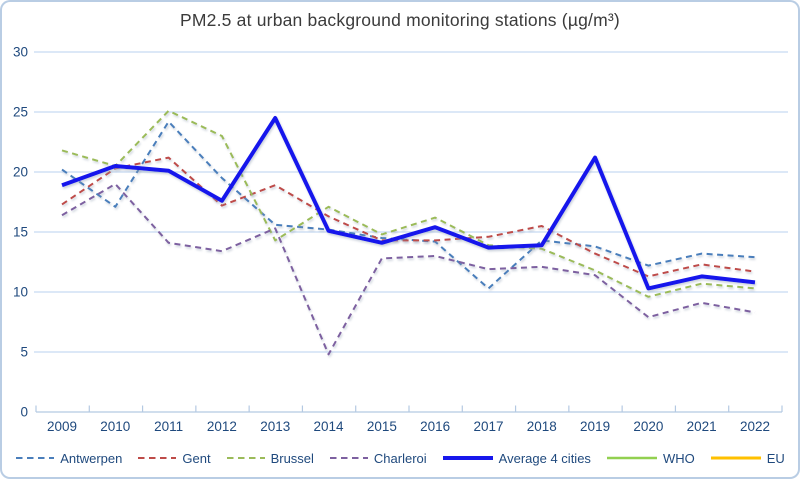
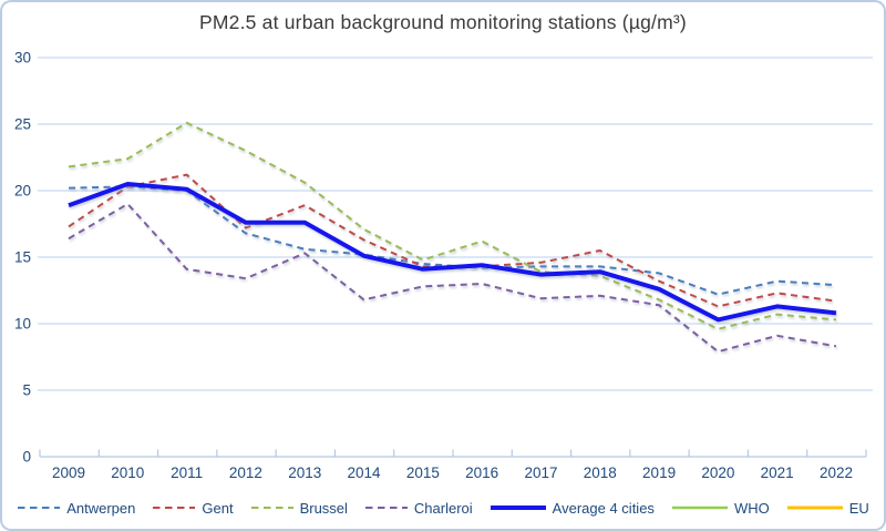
Antwerpen/2010: 17.1 -> 20.3
Brussel/2010: 20.5 -> 22.4
Antwerpen/2011: 24.2 -> 20.0
Antwerpen/2012: 19.5 -> 16.8
Brussel/2013: 14.3 -> 20.6
Average 4 cities/2013: 24.5 -> 17.6
Charleroi/2014: 4.8 -> 11.8
Average 4 cities/2016: 15.4 -> 14.4
Antwerpen/2017: 10.3 -> 14.3
Average 4 cities/2019: 21.2 -> 12.6
